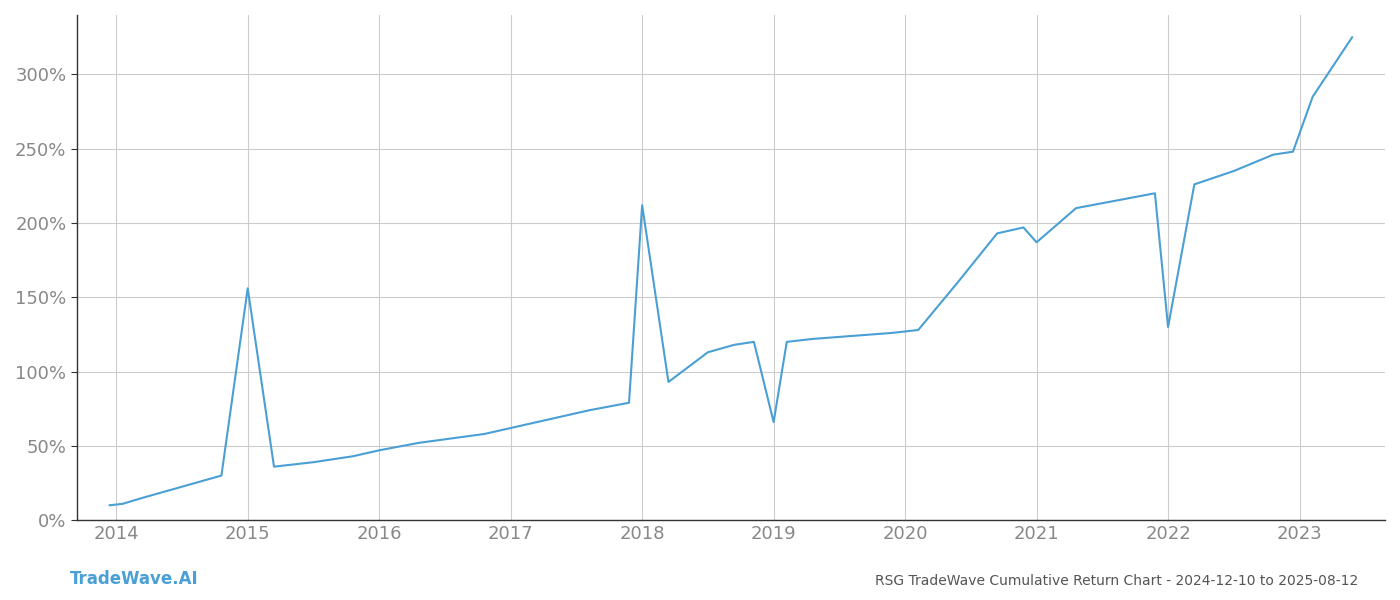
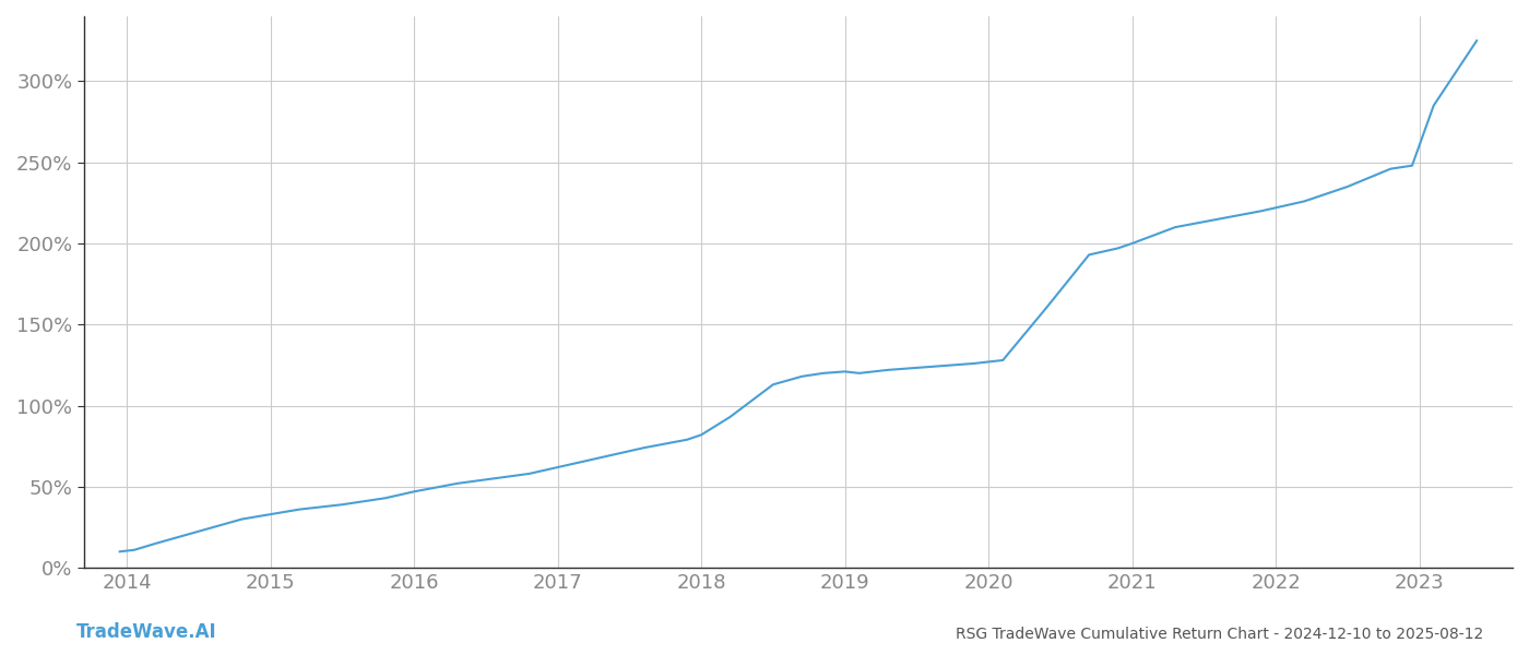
2015: 156% -> 33%
2018: 212% -> 82%
2019: 66% -> 121%
2021: 187% -> 200%
2022: 130% -> 222%
